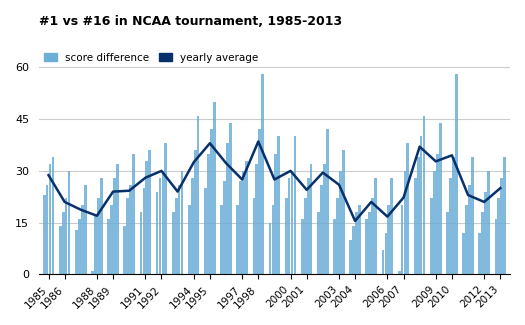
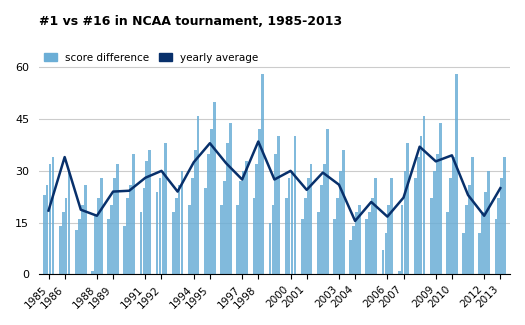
yearly average/1985: 28.8 -> 18.5
yearly average/1986: 21.0 -> 34.0
yearly average/2012: 21.0 -> 17.0
